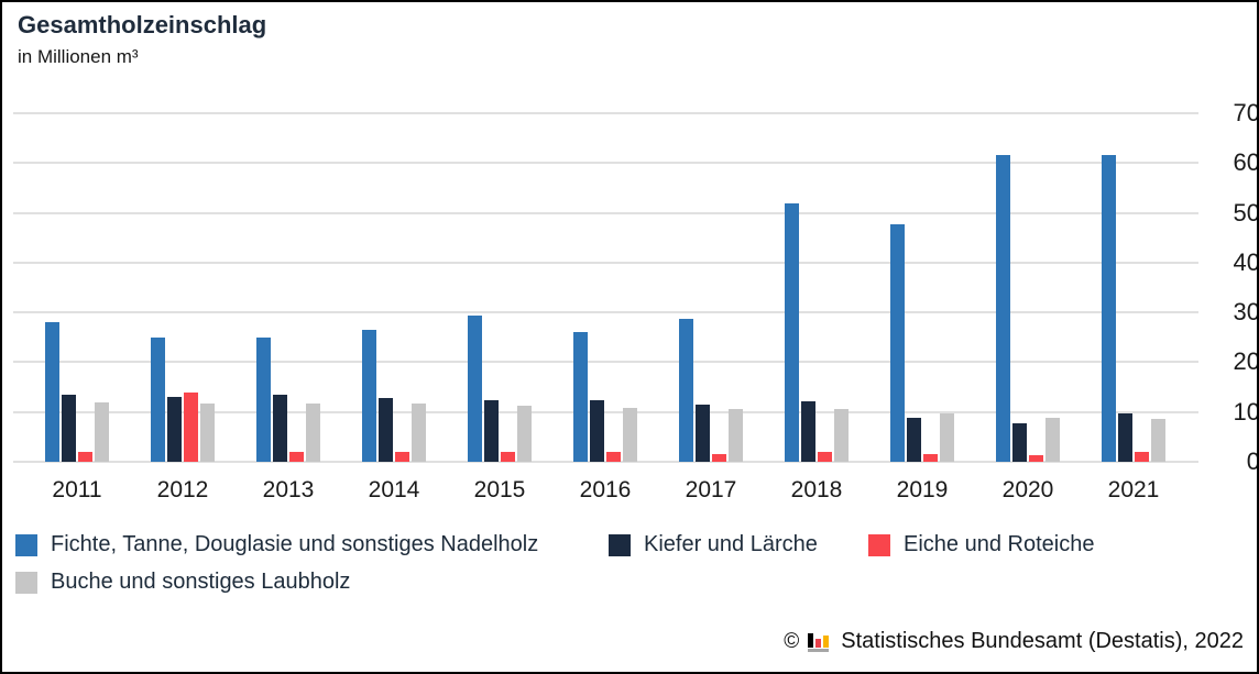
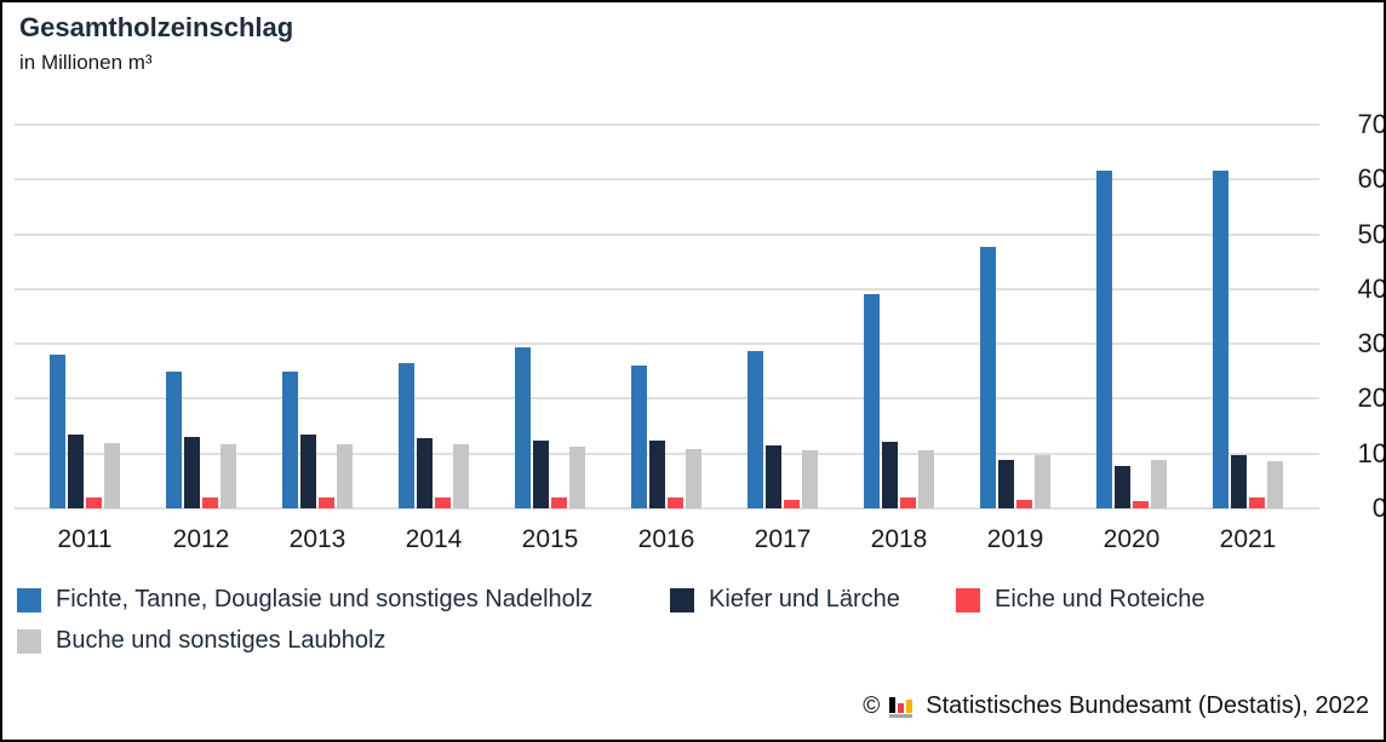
Eiche und Roteiche/2012: 14 -> 2
Fichte, Tanne, Douglasie und sonstiges Nadelholz/2018: 52 -> 39
